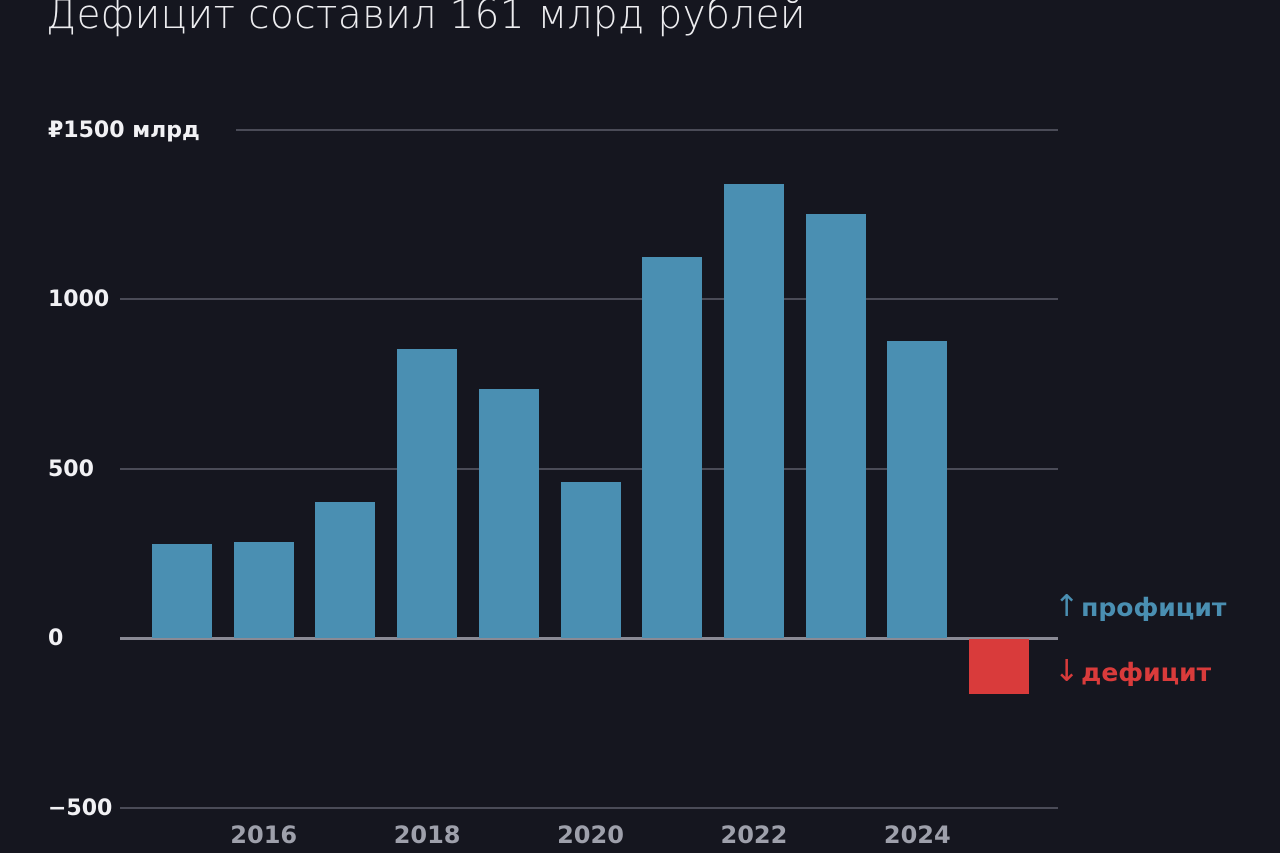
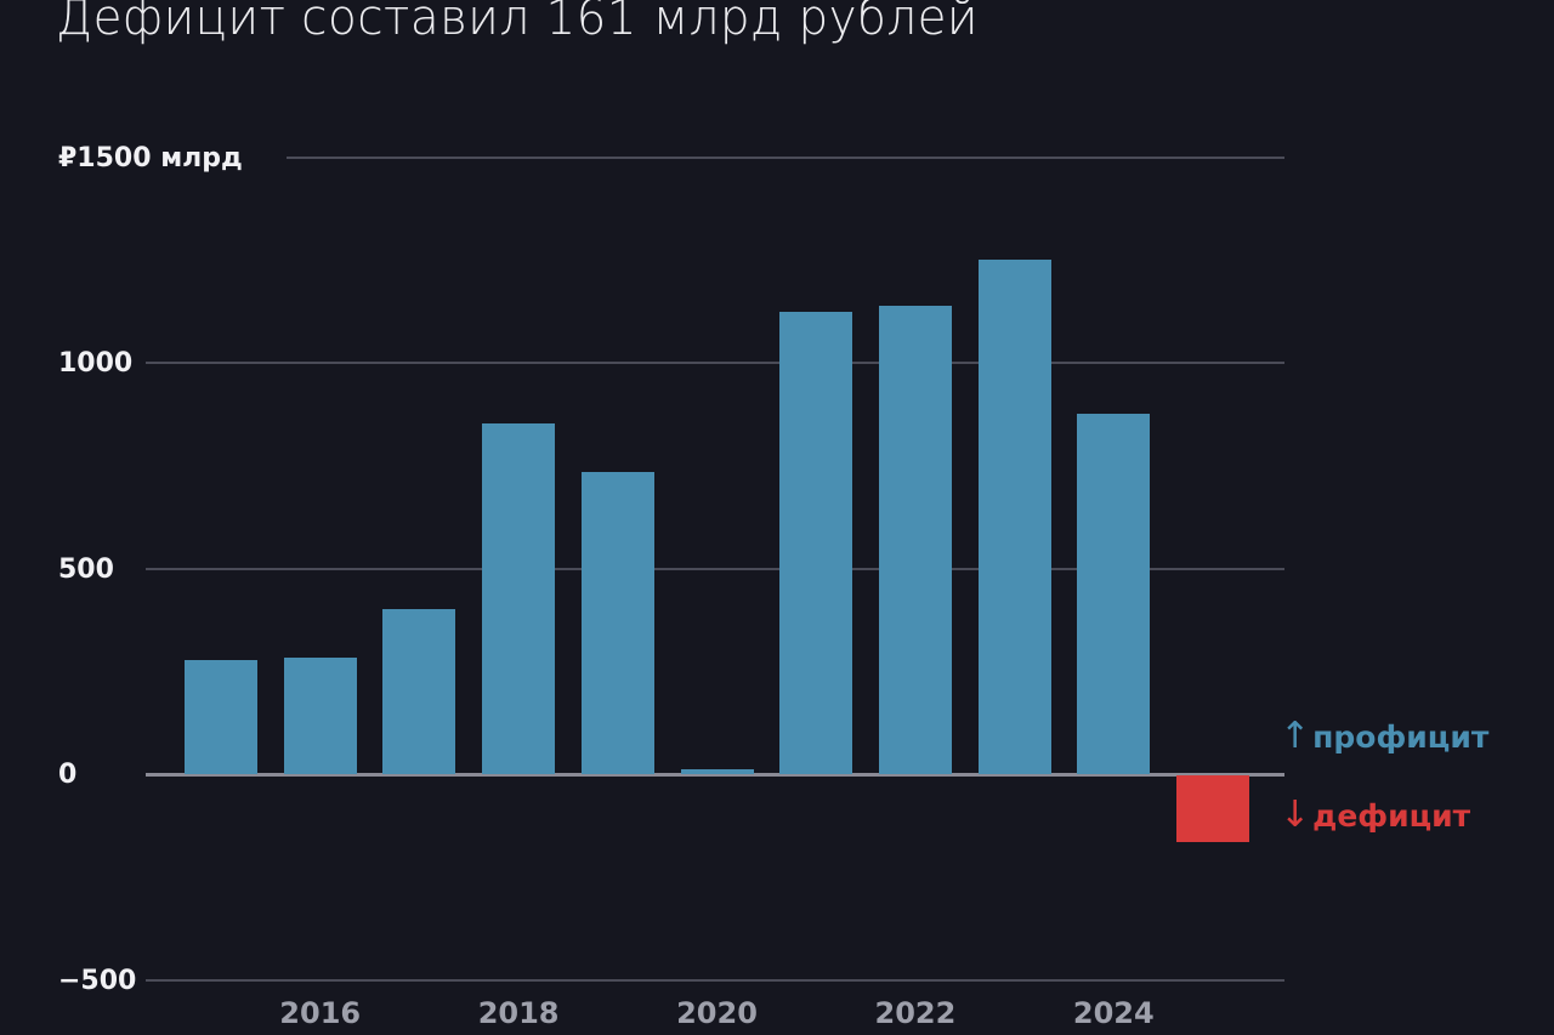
2020: 460 -> 10
2022: 1340 -> 1140
